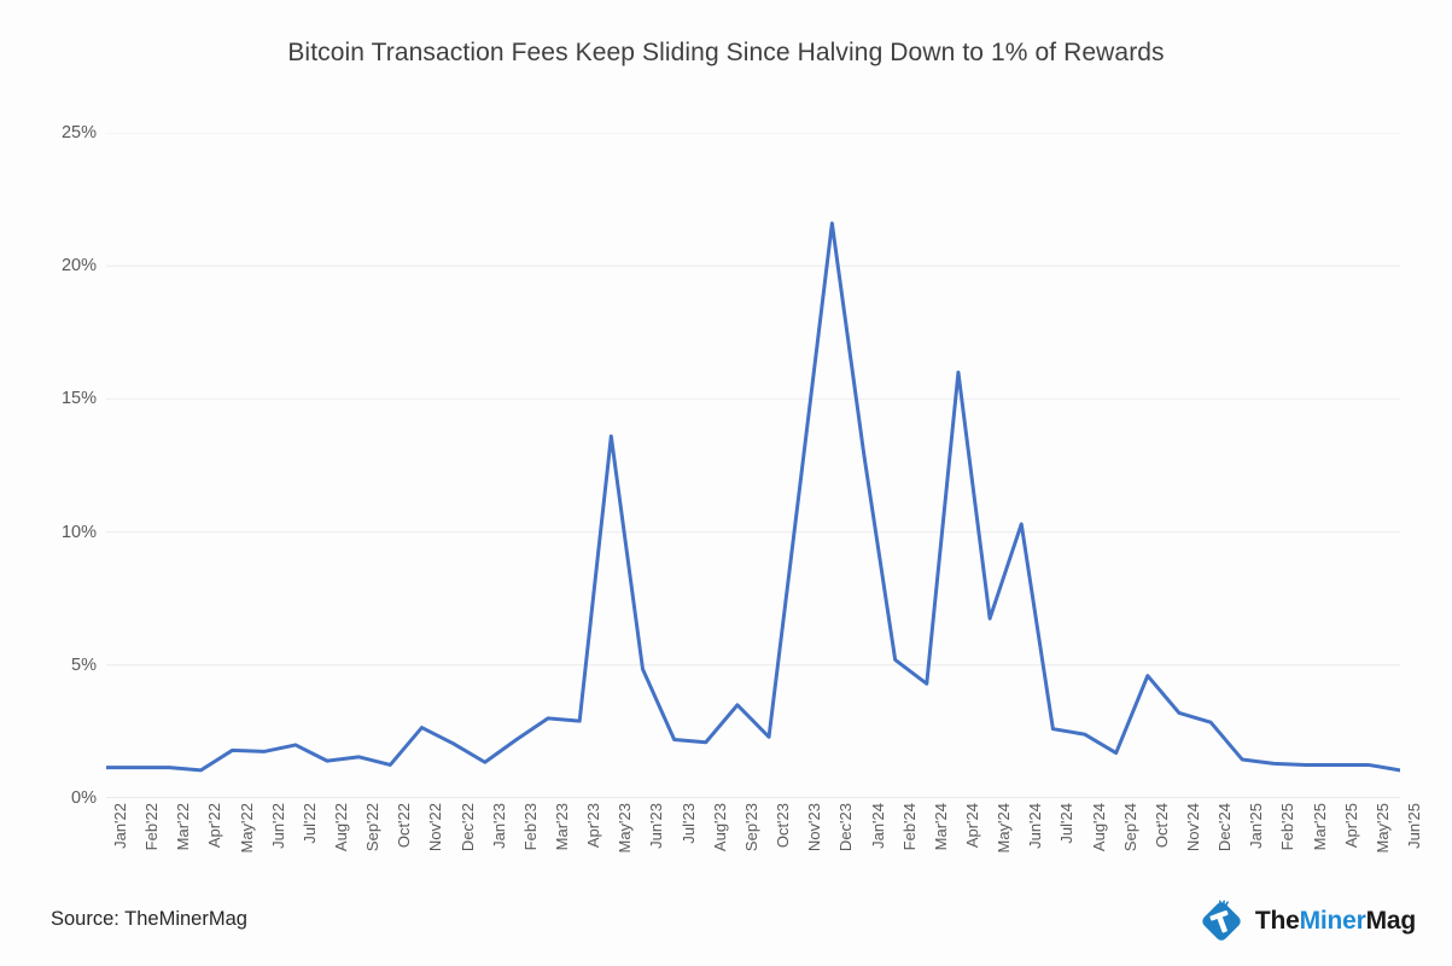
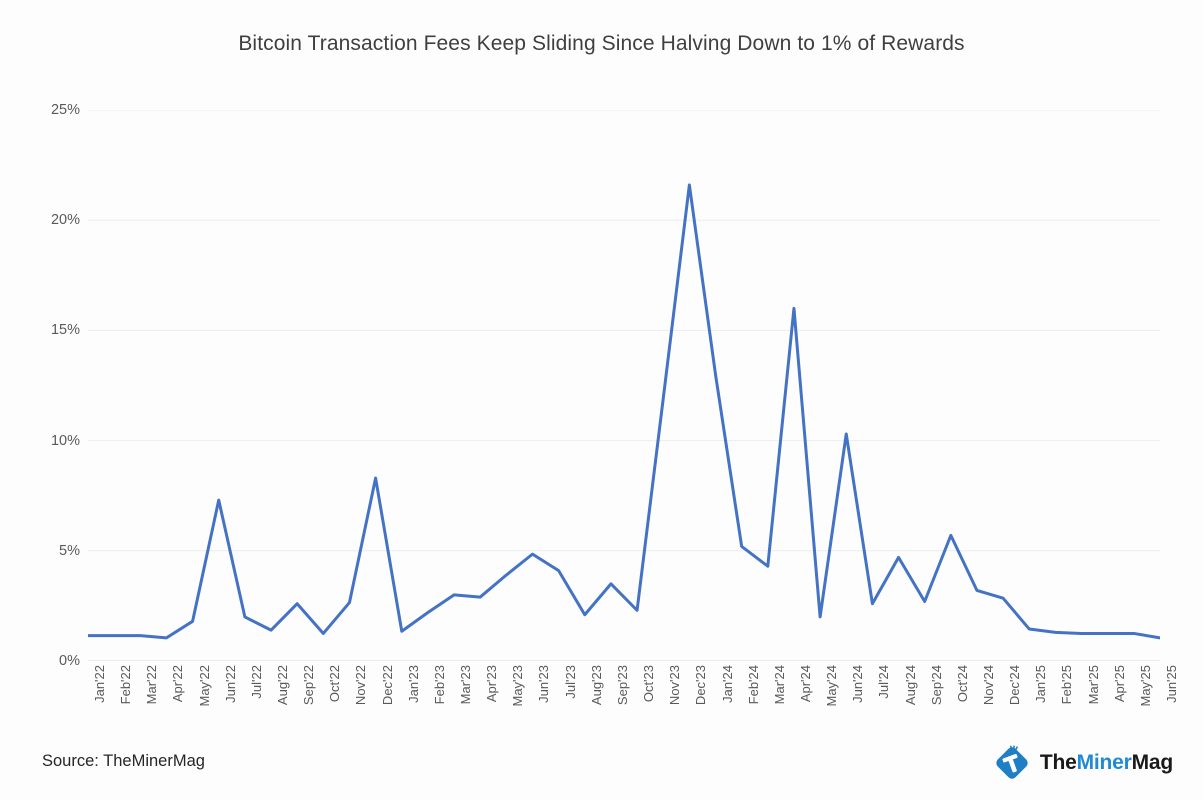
Jun'22: 1.8% -> 7.3%
Sep'22: 1.6% -> 2.6%
Dec'22: 2.0% -> 8.3%
May'23: 13.6% -> 3.9%
Jul'23: 2.2% -> 4.1%
May'24: 6.8% -> 2.0%
Aug'24: 2.4% -> 4.7%
Sep'24: 1.7% -> 2.7%
Oct'24: 4.6% -> 5.7%
